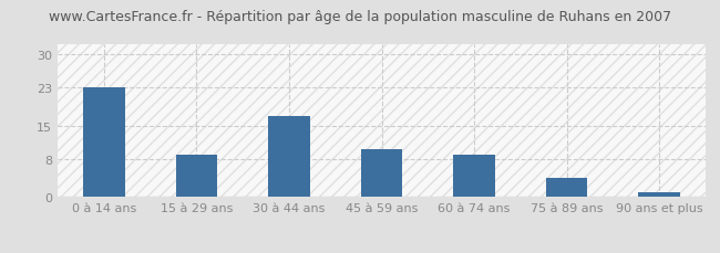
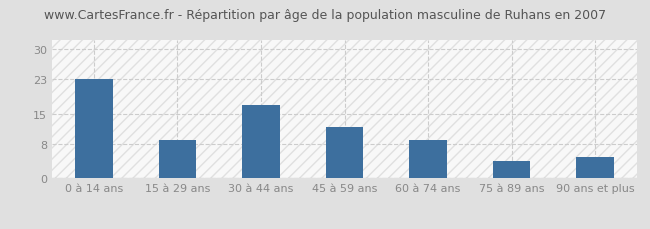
45 à 59 ans: 10 -> 12
90 ans et plus: 1 -> 5
